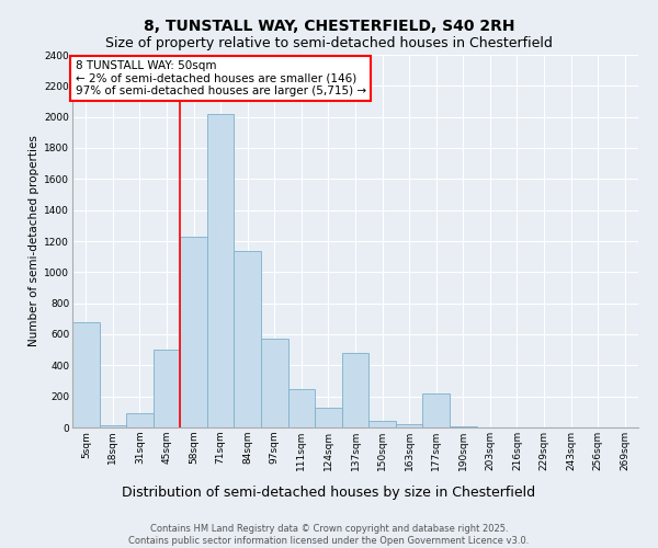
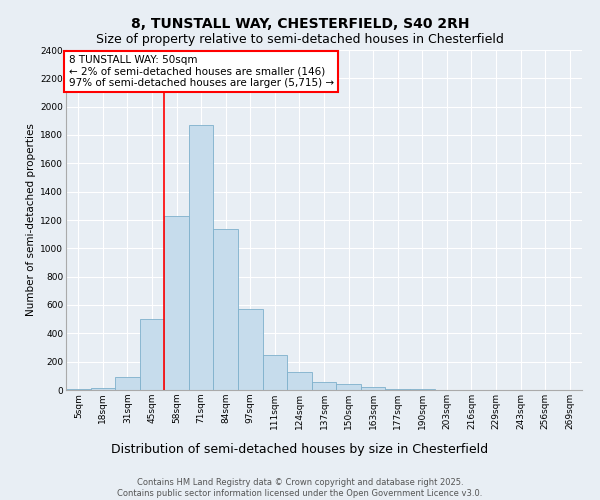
5sqm: 680 -> 0
71sqm: 2020 -> 1870
137sqm: 480 -> 60
177sqm: 220 -> 10
